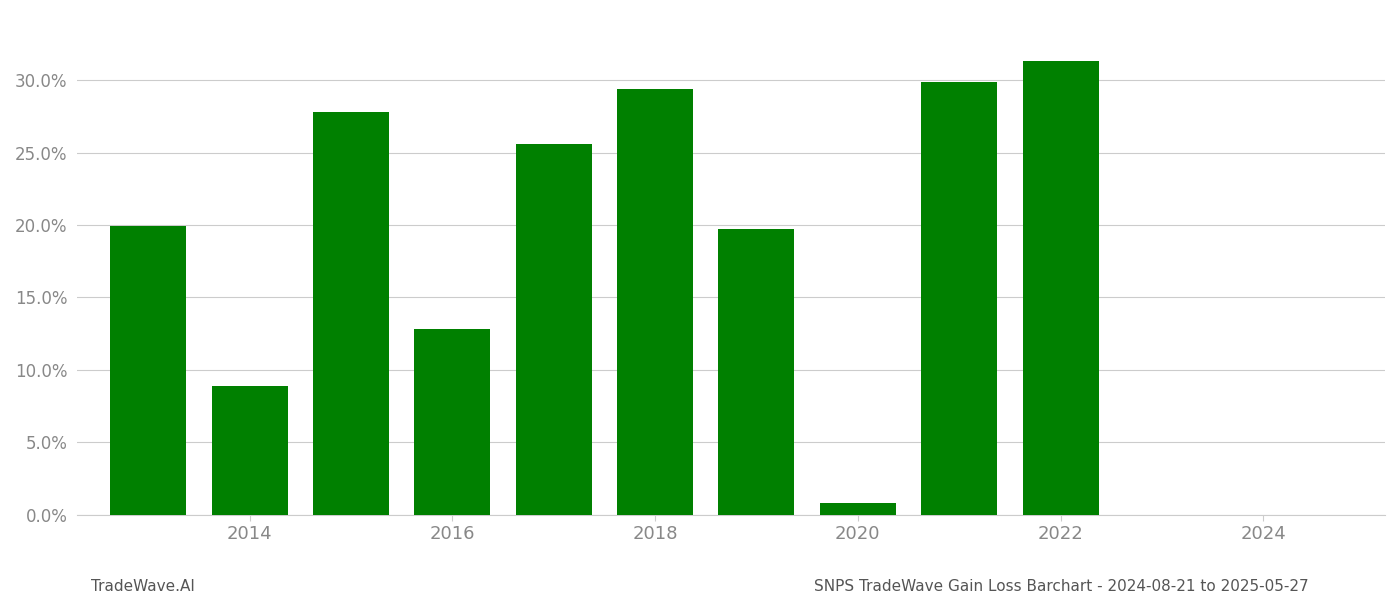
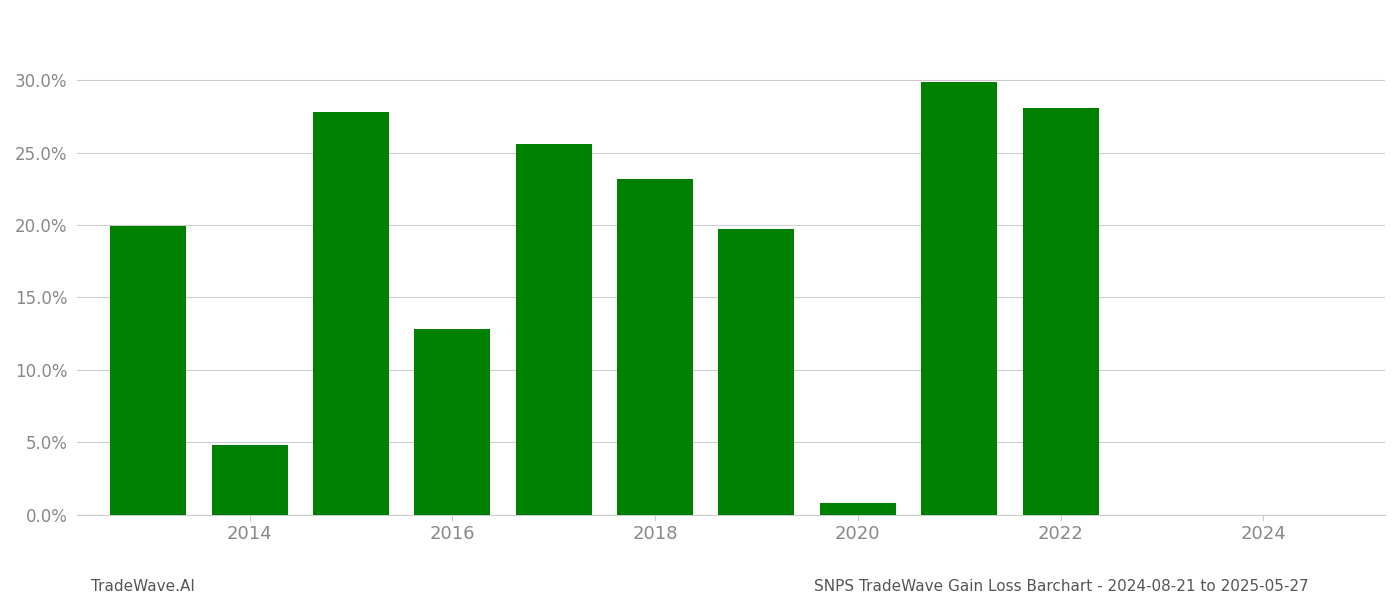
2014: 8.9% -> 4.8%
2018: 29.4% -> 23.2%
2022: 31.3% -> 28.1%
